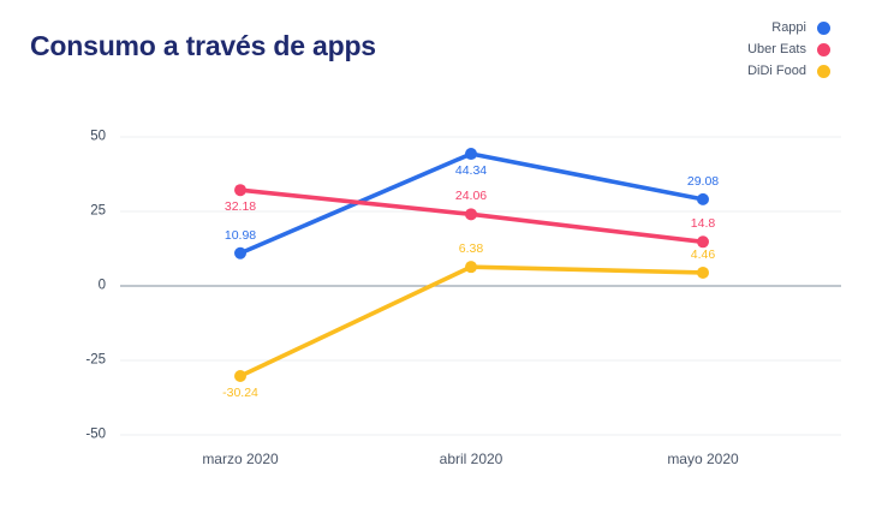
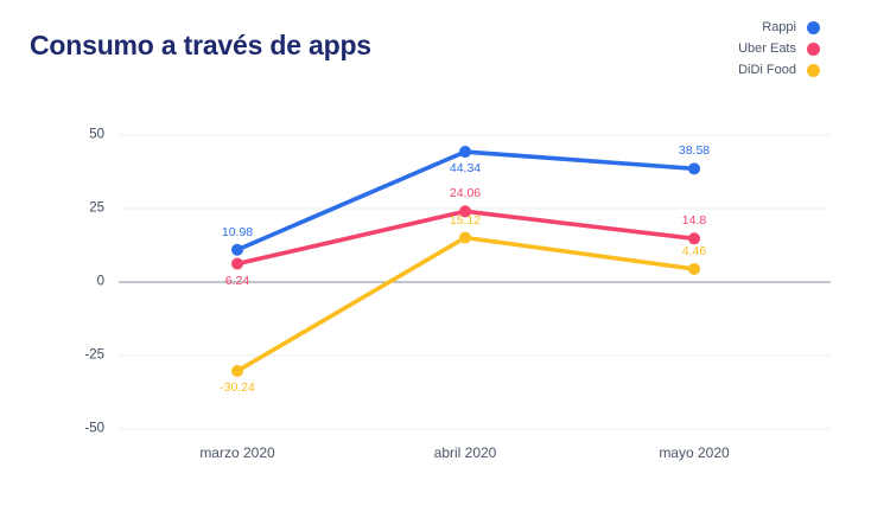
Uber Eats/marzo 2020: 32.18 -> 6.24
DiDi Food/abril 2020: 6.38 -> 15.12
Rappi/mayo 2020: 29.08 -> 38.58
